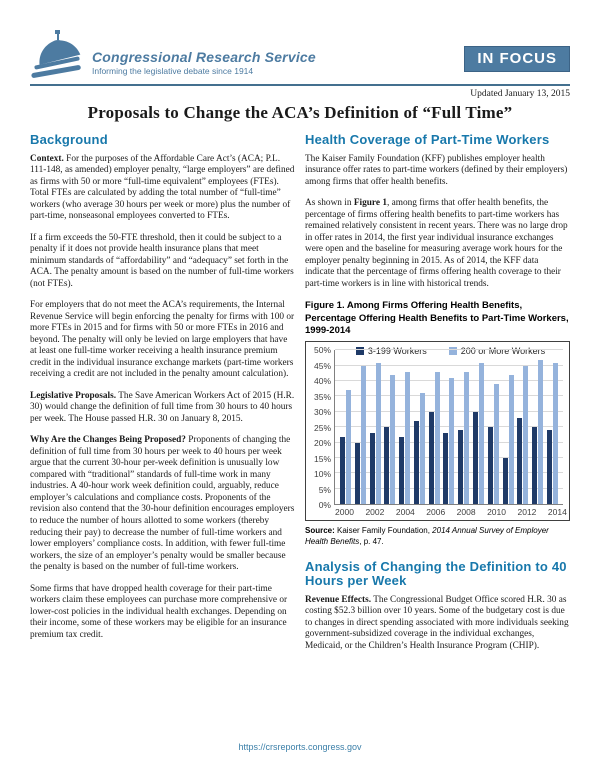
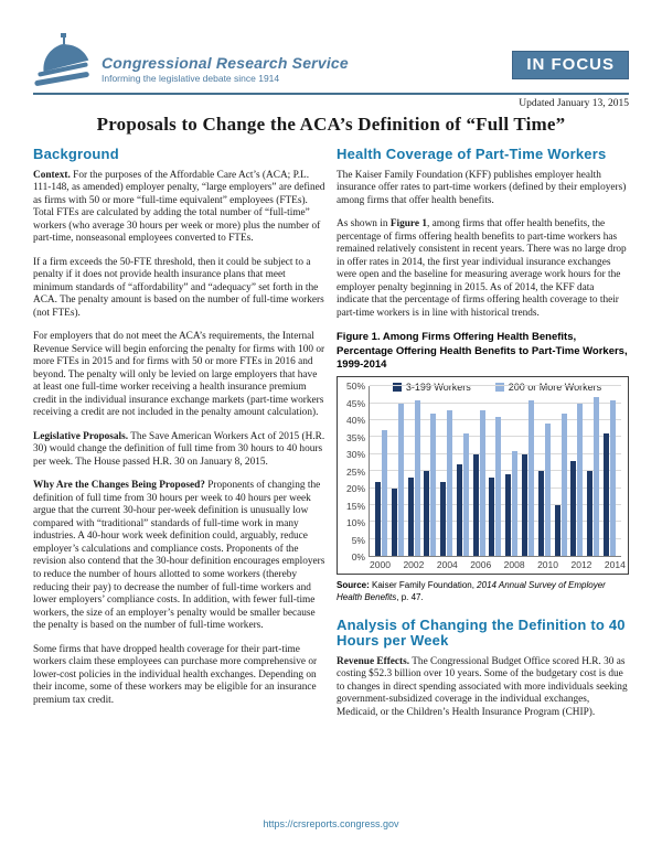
200 or More Workers/2008: 43% -> 31%
3-199 Workers/2014: 24% -> 36%
